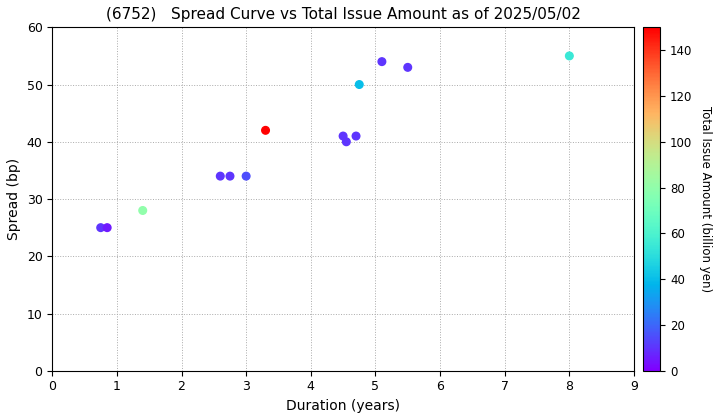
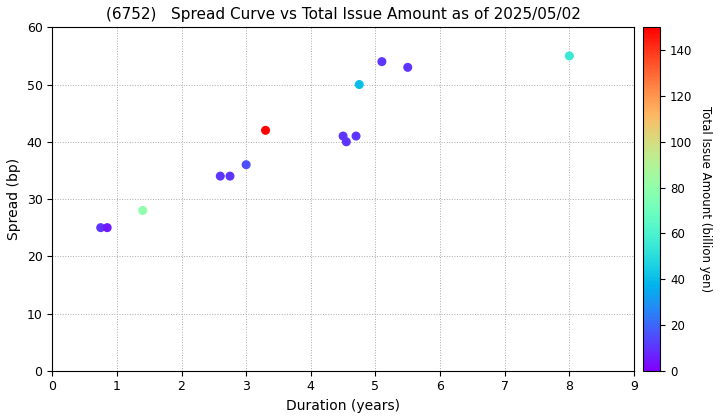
3: 34 -> 36
